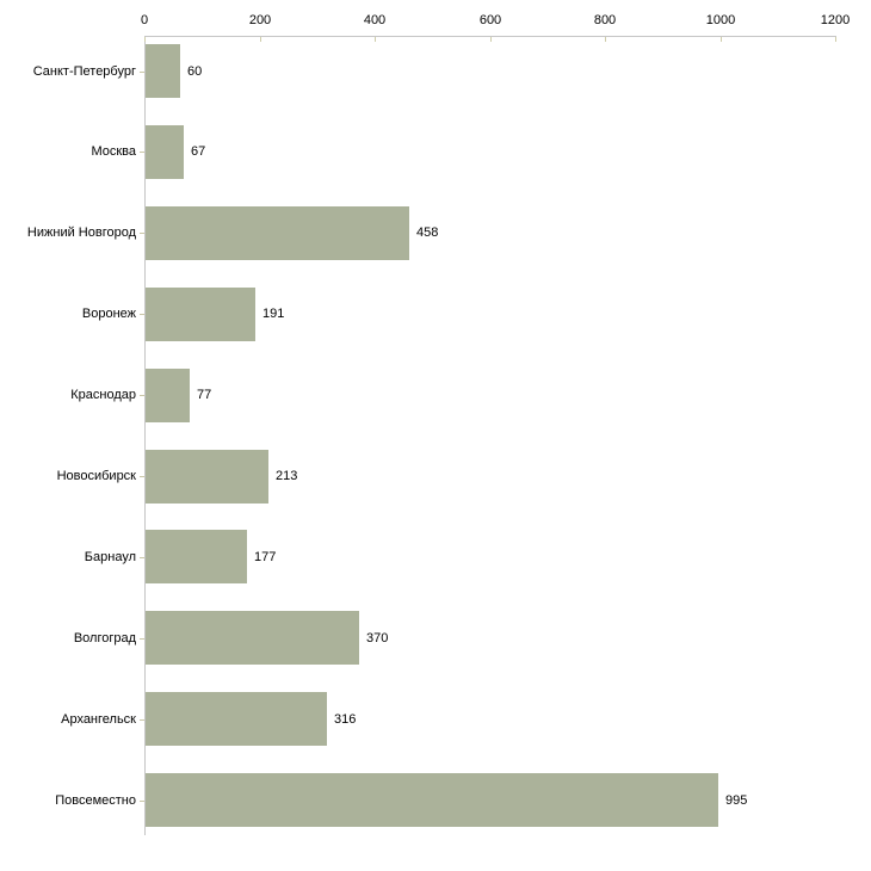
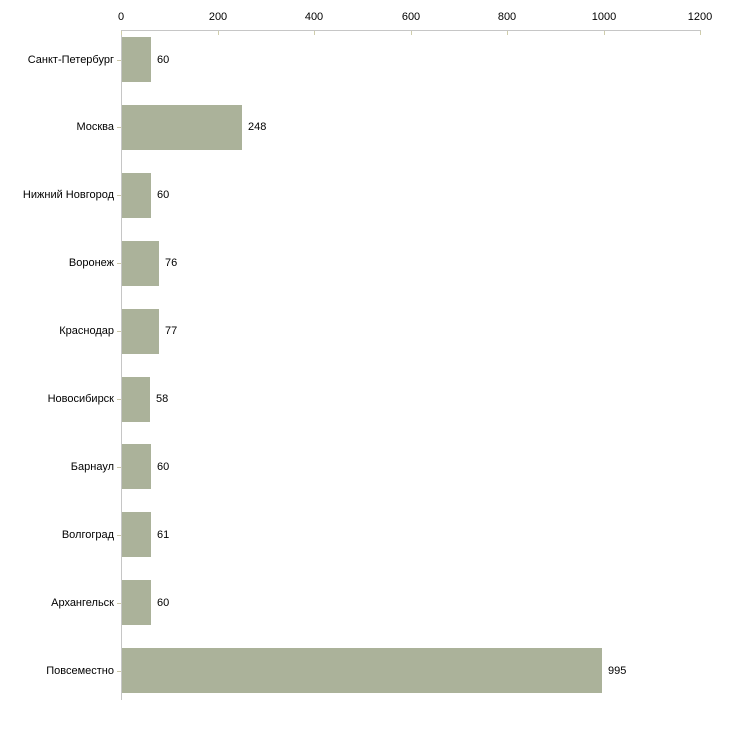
Москва: 67 -> 248
Нижний Новгород: 458 -> 60
Воронеж: 191 -> 76
Новосибирск: 213 -> 58
Барнаул: 177 -> 60
Волгоград: 370 -> 61
Архангельск: 316 -> 60
